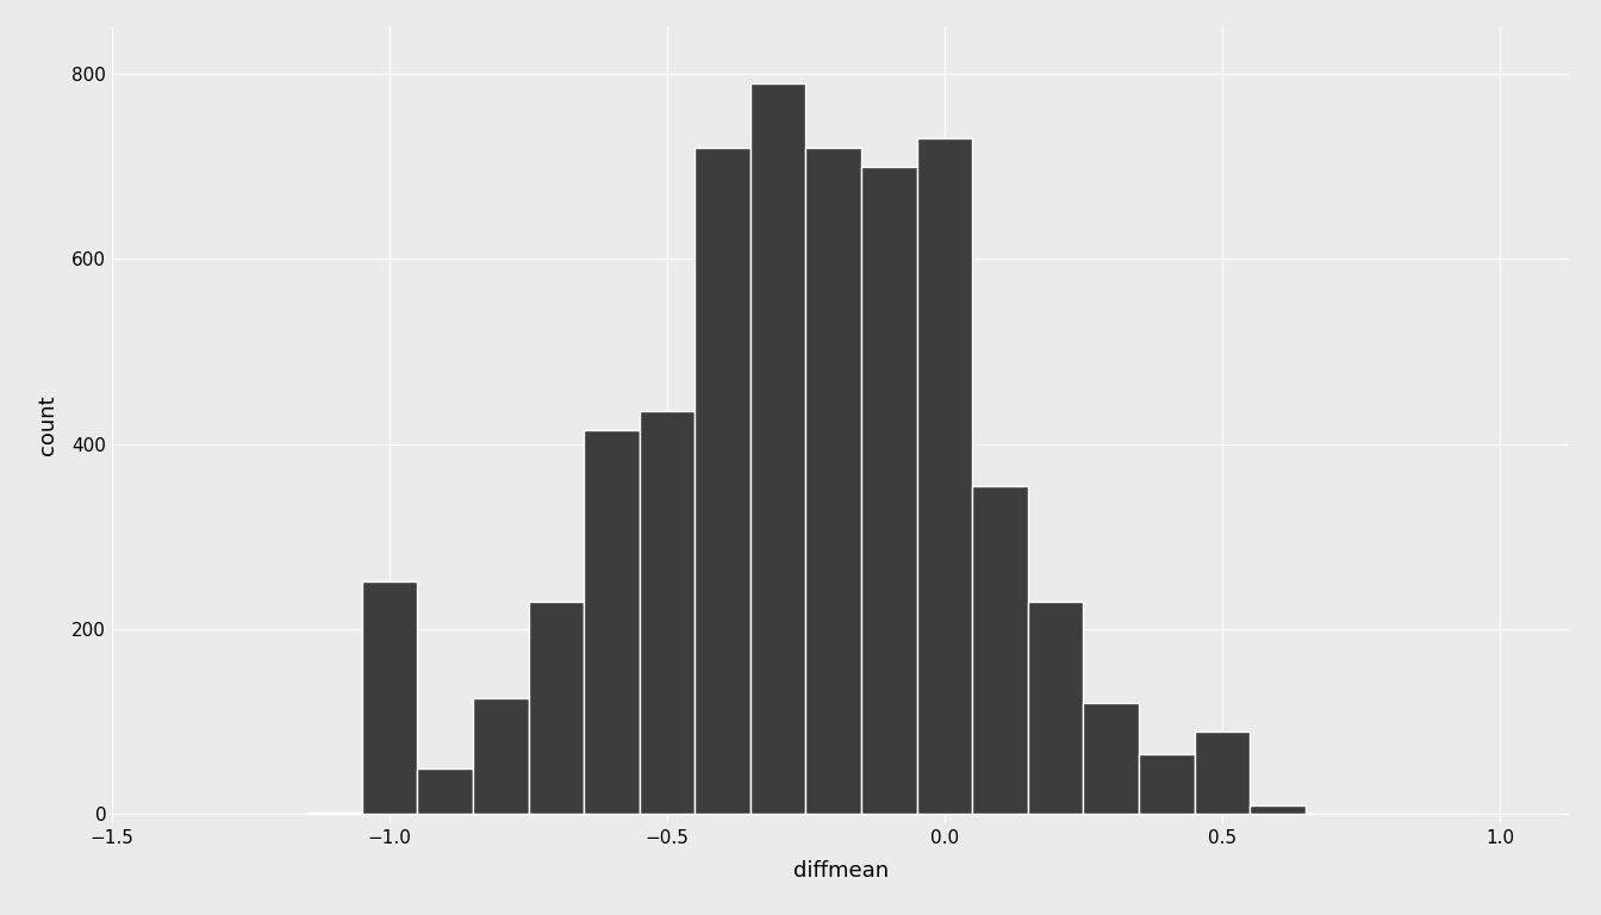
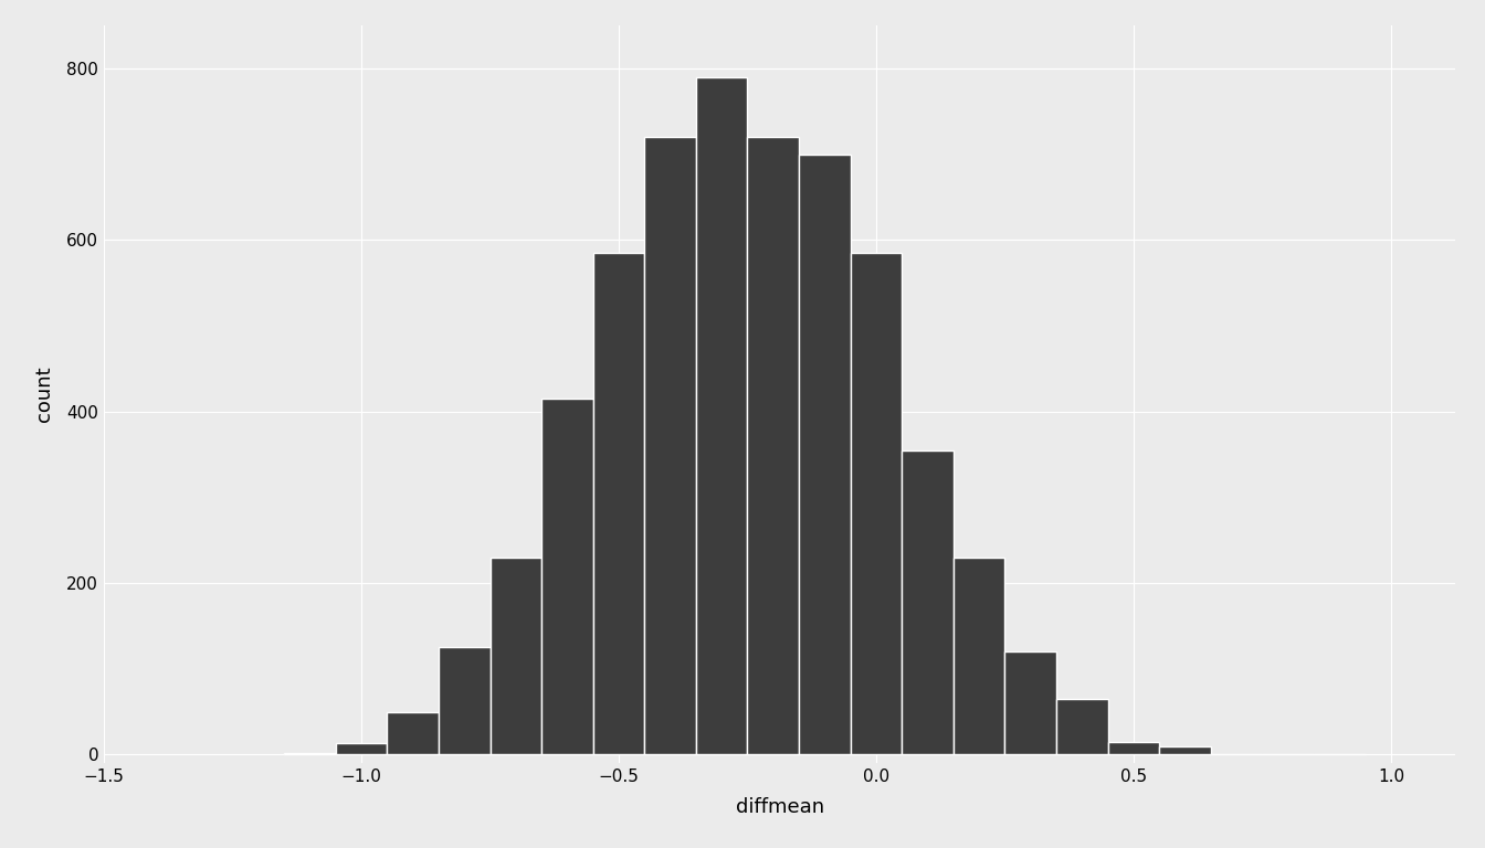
−1.0: 252 -> 14
−0.5: 436 -> 585
0.0: 730 -> 585
0.5: 90 -> 15
